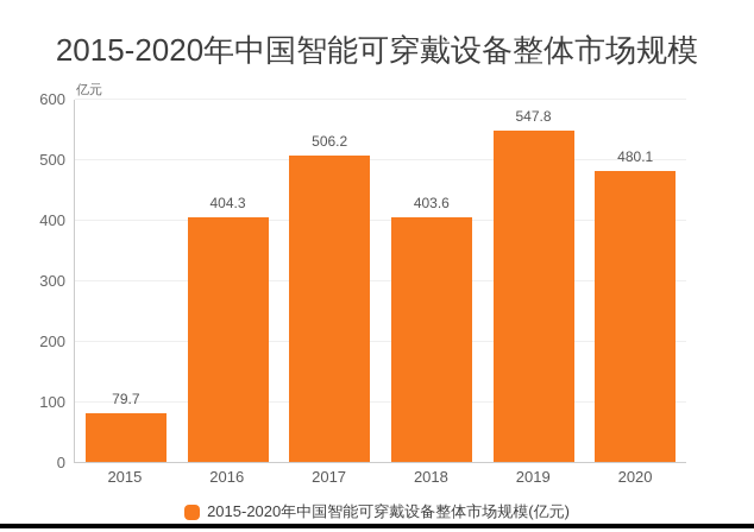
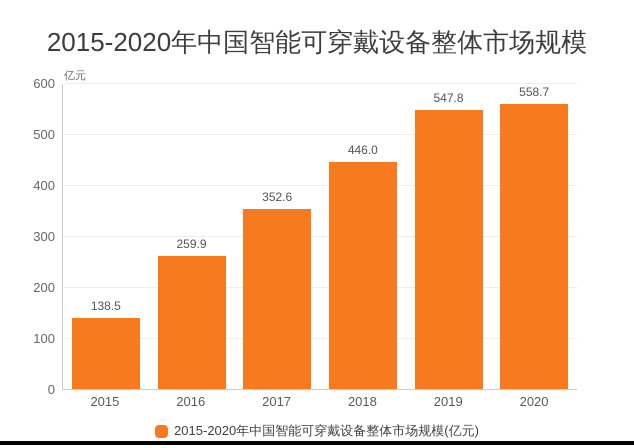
2015: 79.7 -> 138.5
2016: 404.3 -> 259.9
2017: 506.2 -> 352.6
2018: 403.6 -> 446.0
2020: 480.1 -> 558.7
